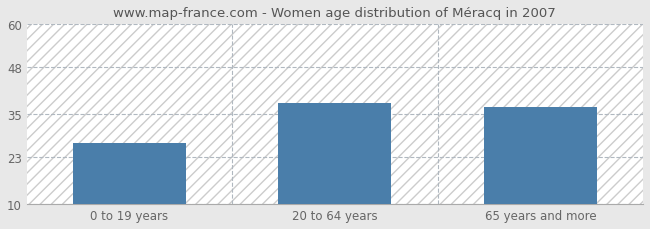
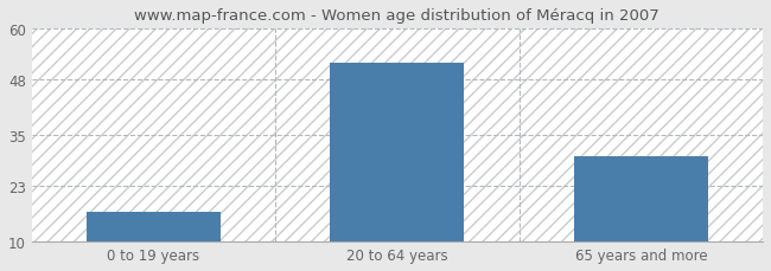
0 to 19 years: 27 -> 17
20 to 64 years: 38 -> 52
65 years and more: 37 -> 30
